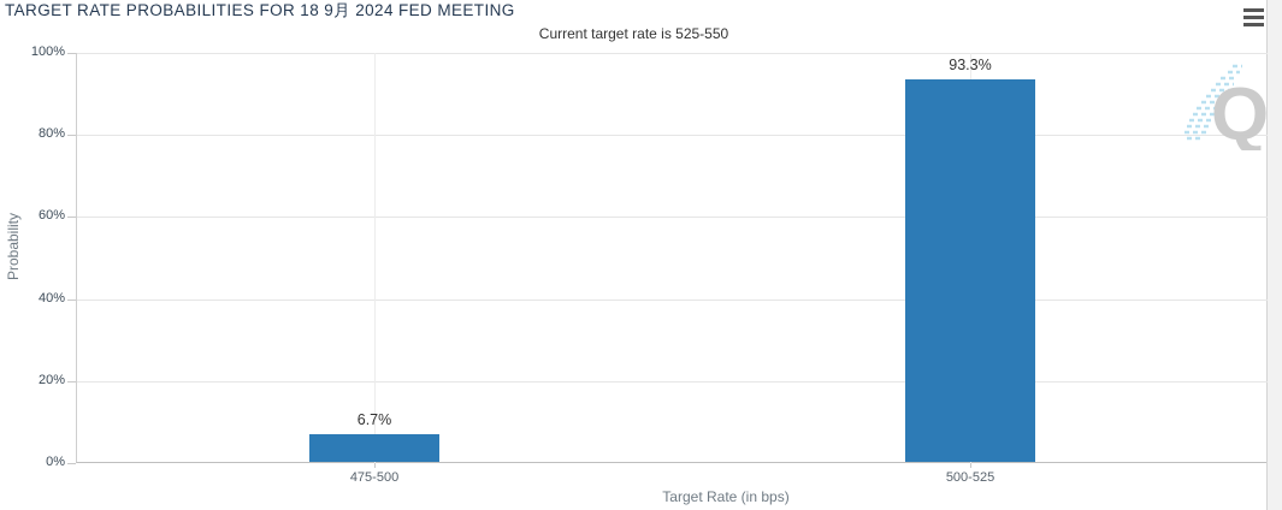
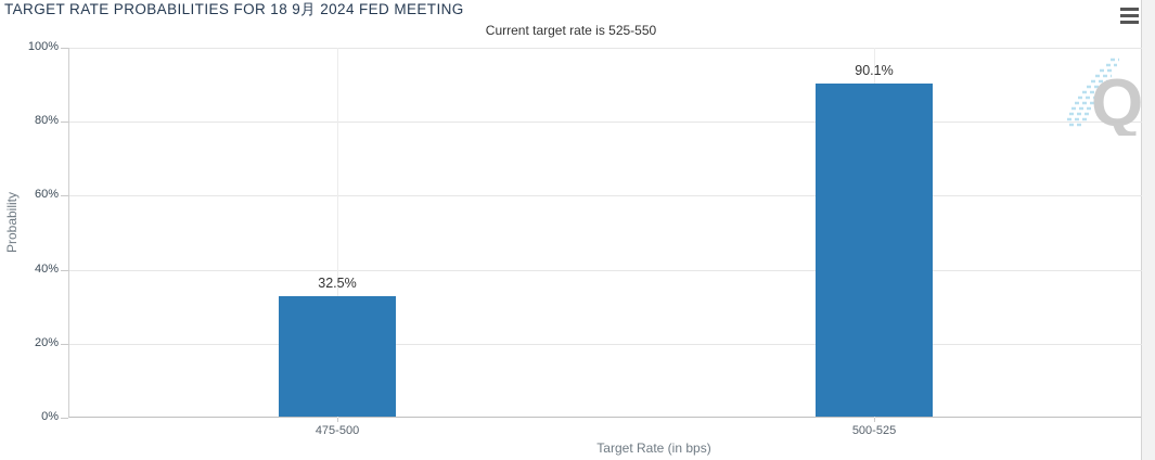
475-500: 6.7% -> 32.5%
500-525: 93.3% -> 90.1%
